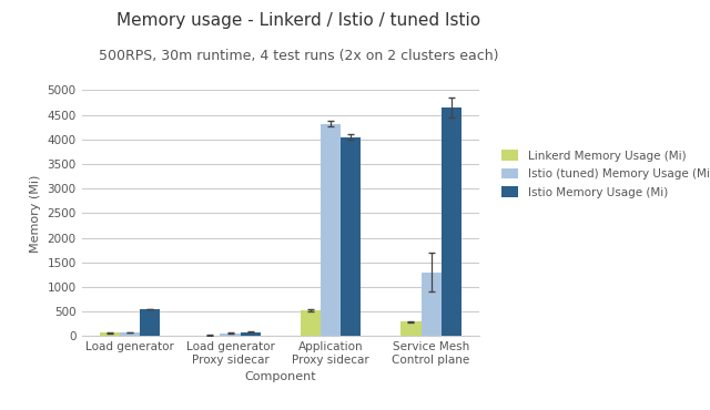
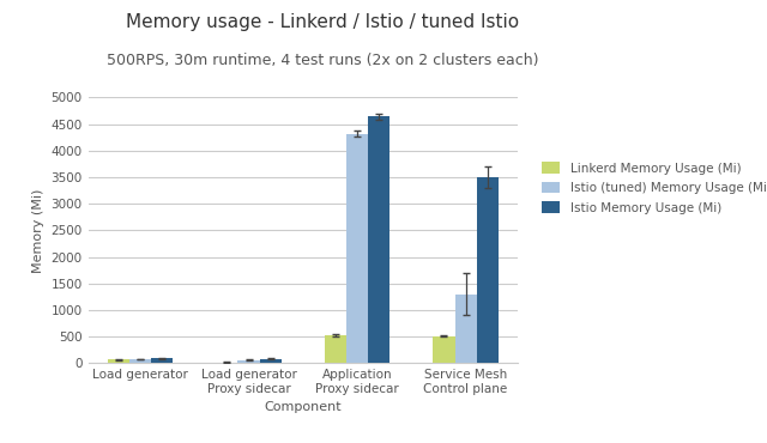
Istio Memory Usage (Mi)/Load generator: 550 -> 90
Istio Memory Usage (Mi)/Application Proxy sidecar: 4050 -> 4640
Linkerd Memory Usage (Mi)/Service Mesh Control plane: 300 -> 510
Istio Memory Usage (Mi)/Service Mesh Control plane: 4650 -> 3500
